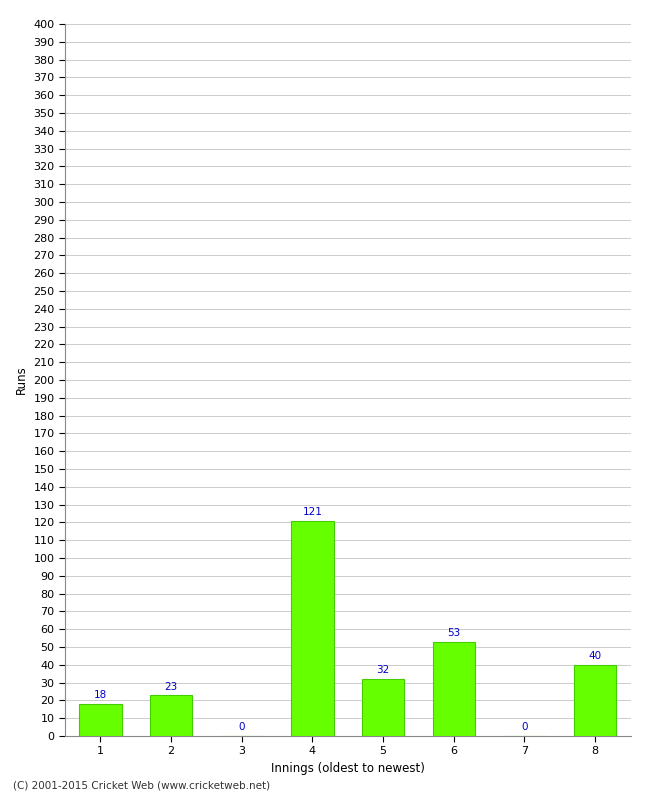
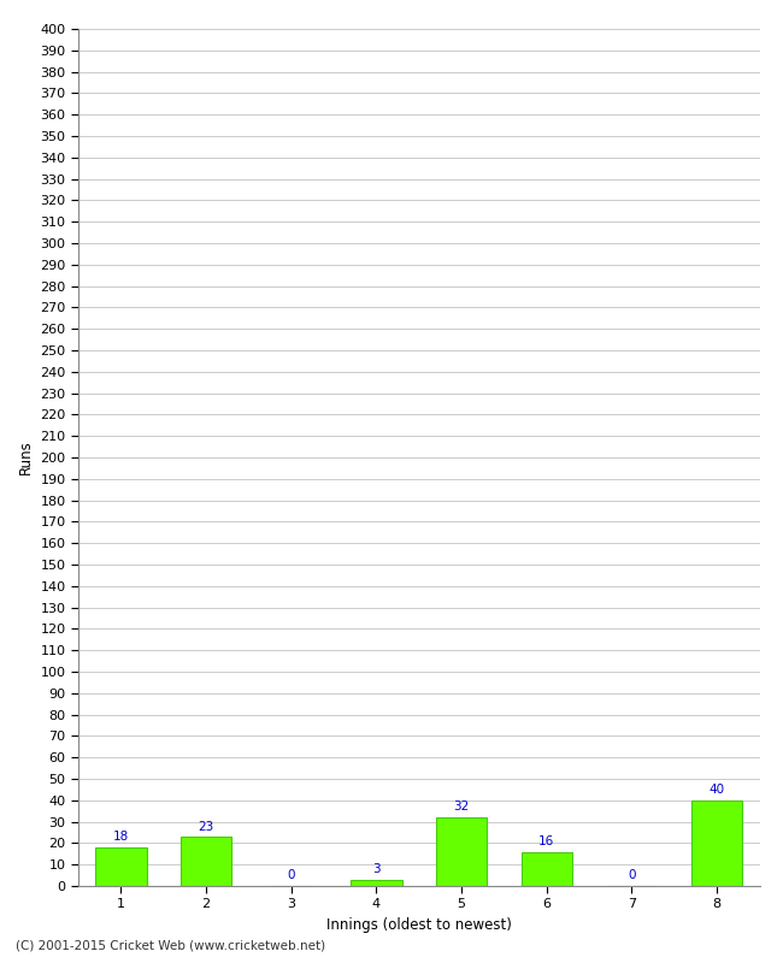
4: 121 -> 3
6: 53 -> 16
